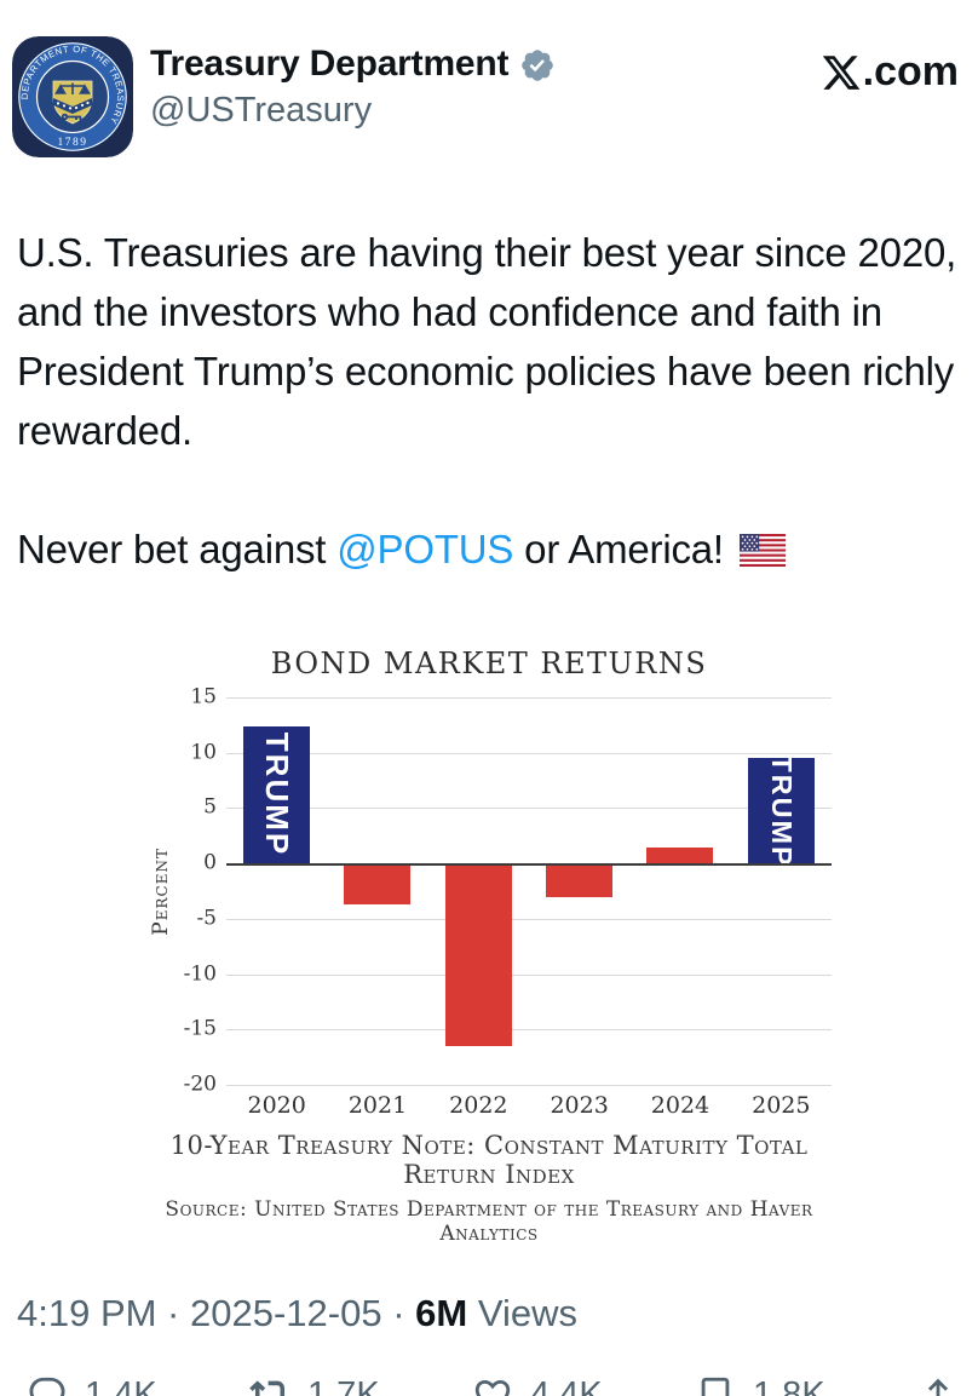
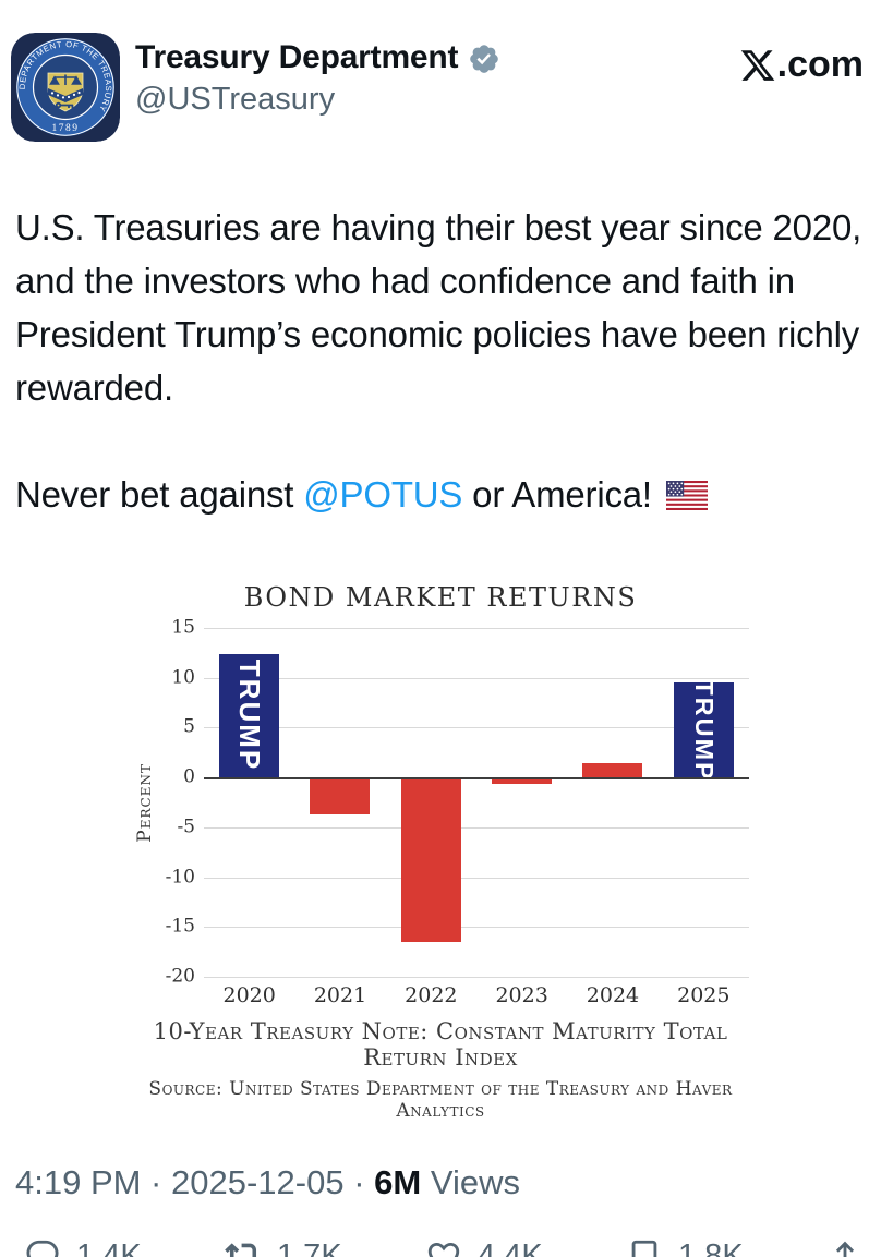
2023: -3 -> -1
